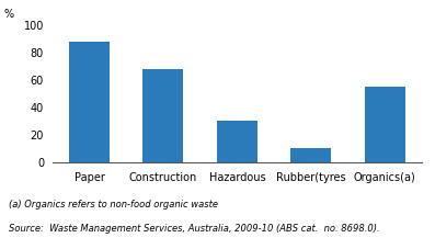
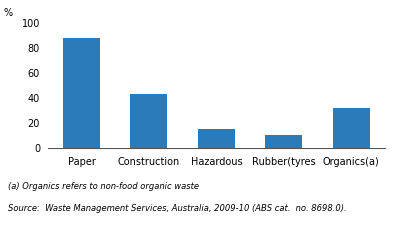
Construction: 68 -> 43
Hazardous: 30 -> 15
Organics(a): 55 -> 32
